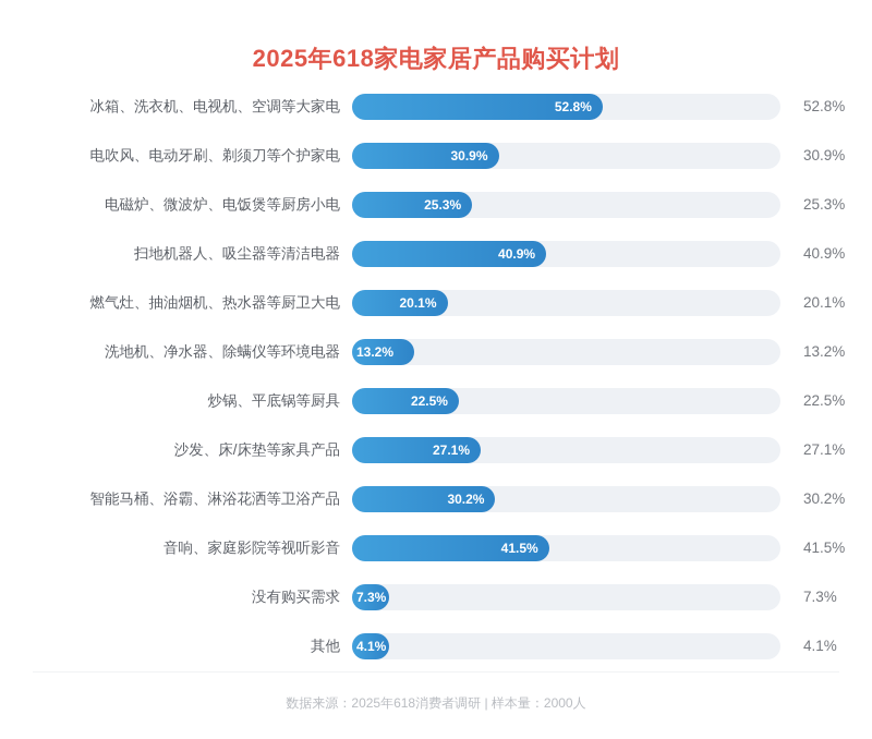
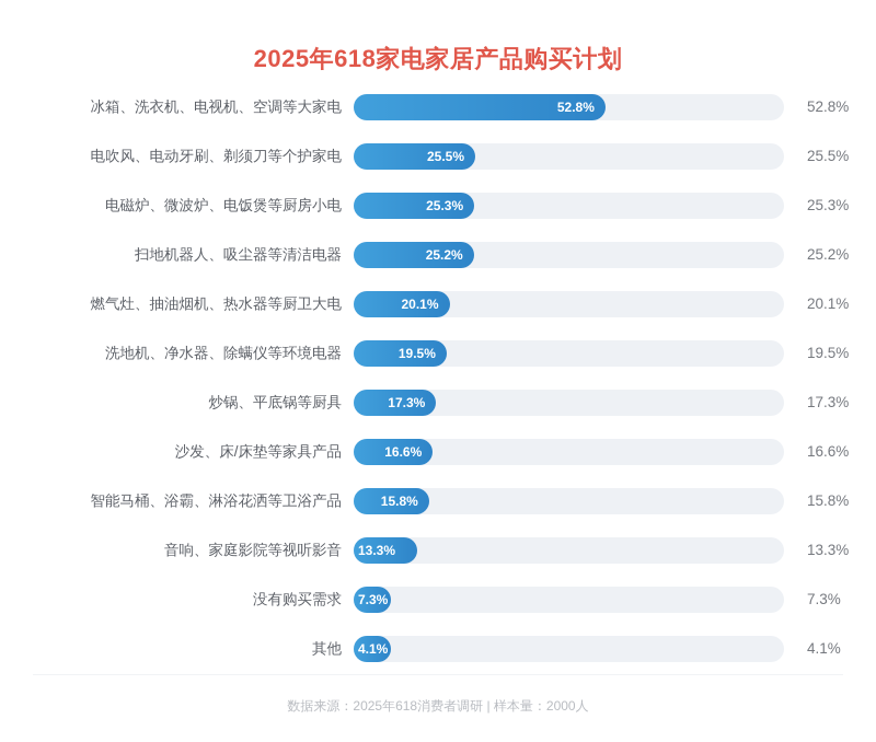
电吹风、电动牙刷、剃须刀等个护家电: 30.9% -> 25.5%
扫地机器人、吸尘器等清洁电器: 40.9% -> 25.2%
洗地机、净水器、除螨仪等环境电器: 13.2% -> 19.5%
炒锅、平底锅等厨具: 22.5% -> 17.3%
沙发、床/床垫等家具产品: 27.1% -> 16.6%
智能马桶、浴霸、淋浴花洒等卫浴产品: 30.2% -> 15.8%
音响、家庭影院等视听影音: 41.5% -> 13.3%
